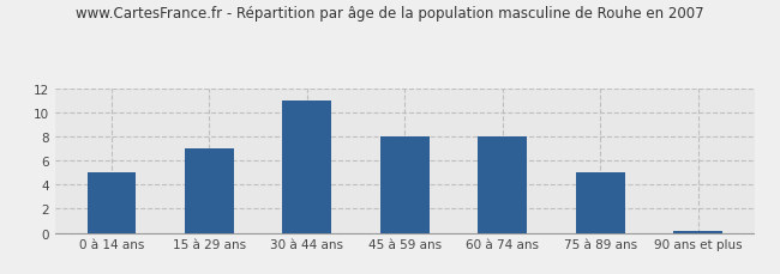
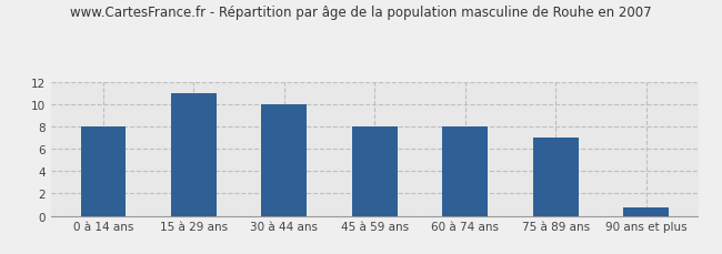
0 à 14 ans: 5.0 -> 8.0
15 à 29 ans: 7.0 -> 11.0
30 à 44 ans: 11.0 -> 10.0
75 à 89 ans: 5.0 -> 7.0
90 ans et plus: 0.1 -> 0.7
